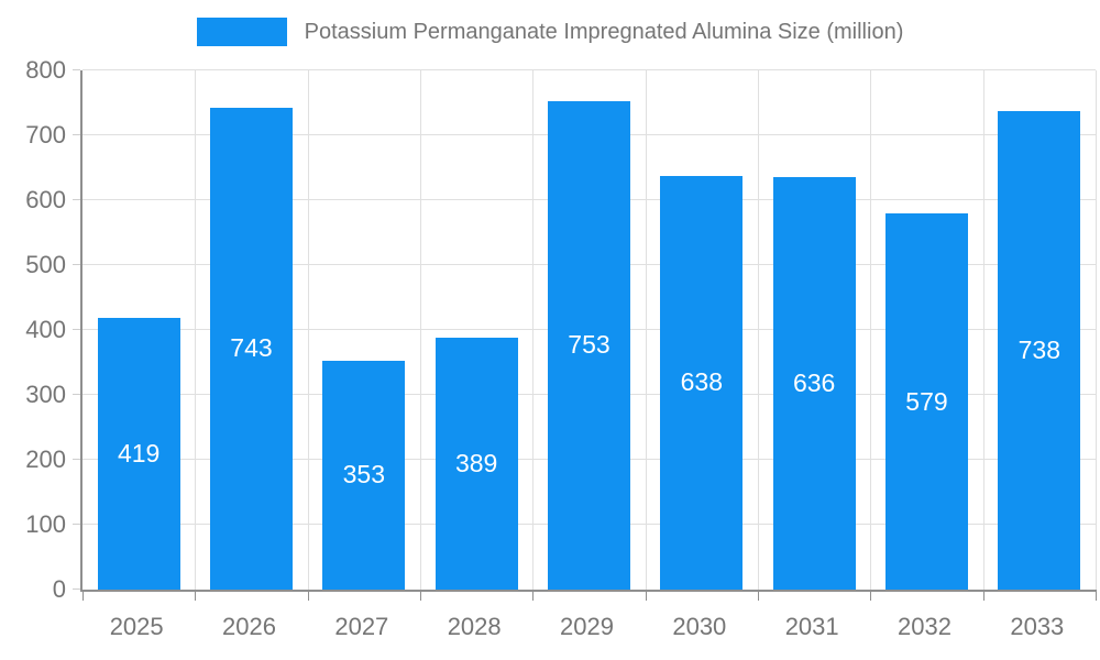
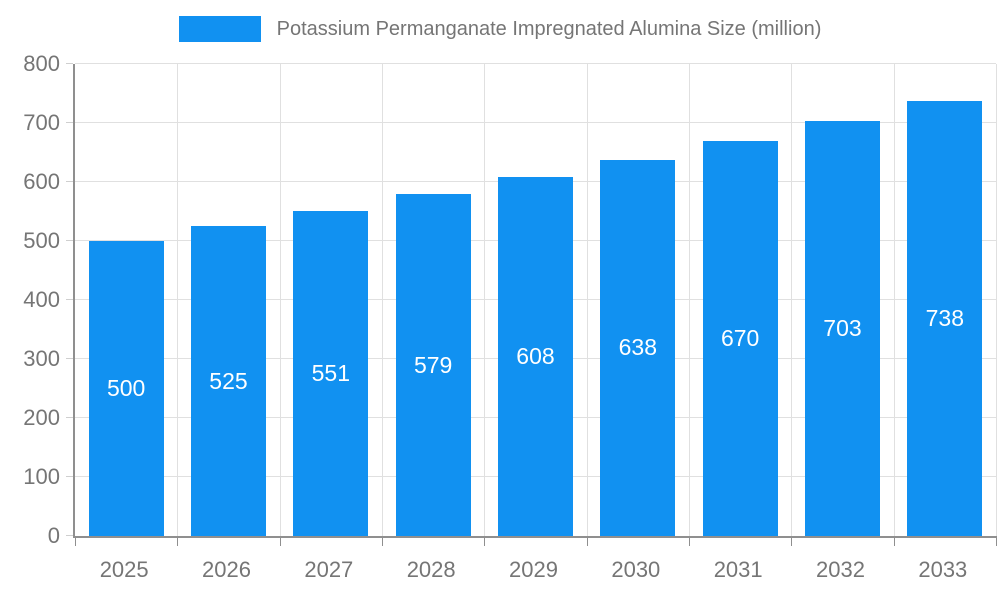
2025: 419 -> 500
2026: 743 -> 525
2027: 353 -> 551
2028: 389 -> 579
2029: 753 -> 608
2031: 636 -> 670
2032: 579 -> 703
